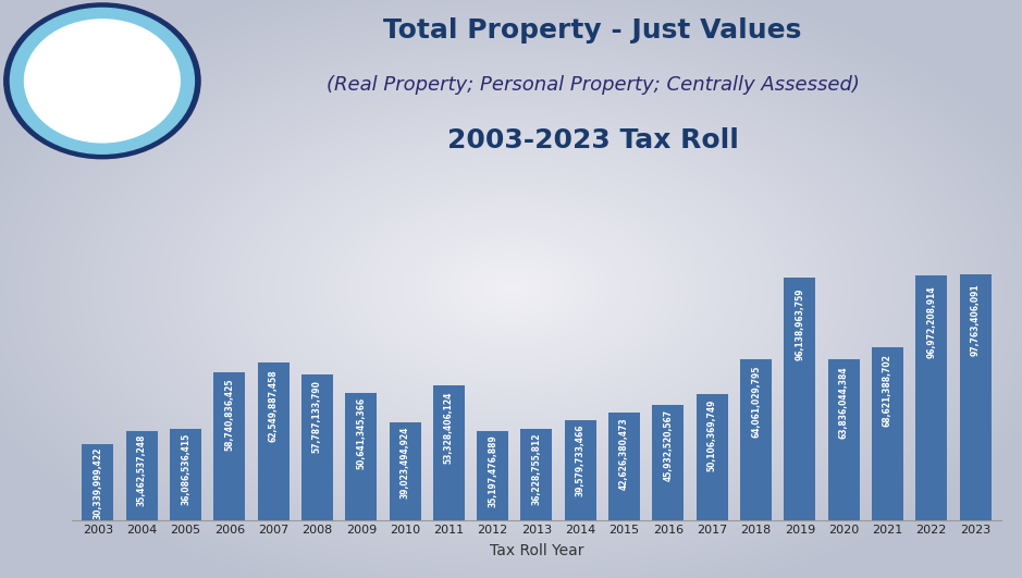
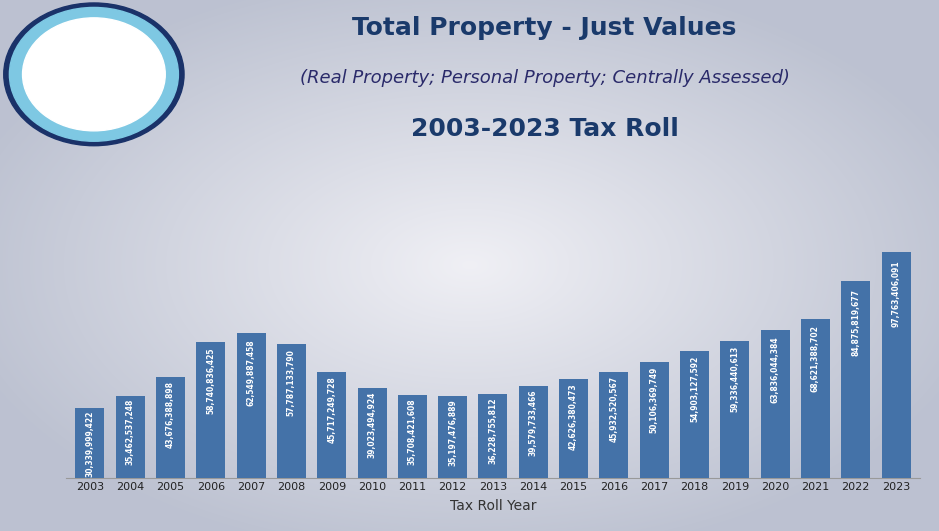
2005: 36,086,536,415 -> 43,676,388,898
2009: 50,641,345,366 -> 45,717,249,728
2011: 53,328,406,124 -> 35,708,421,608
2018: 64,061,029,795 -> 54,903,127,592
2019: 96,138,963,759 -> 59,336,440,613
2022: 96,972,208,914 -> 84,875,819,677
